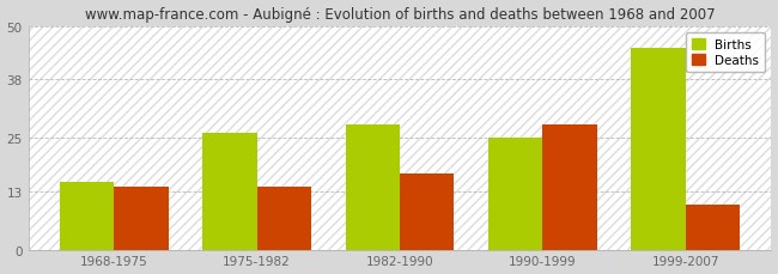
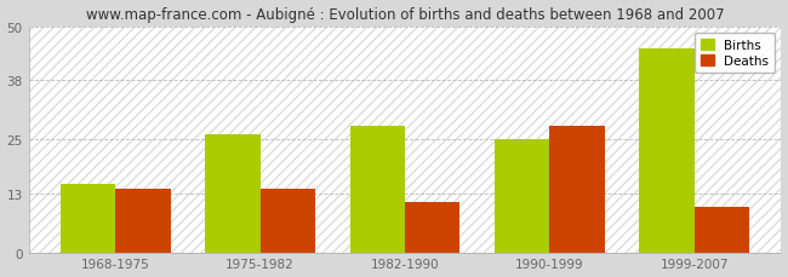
Deaths/1982-1990: 17 -> 11
